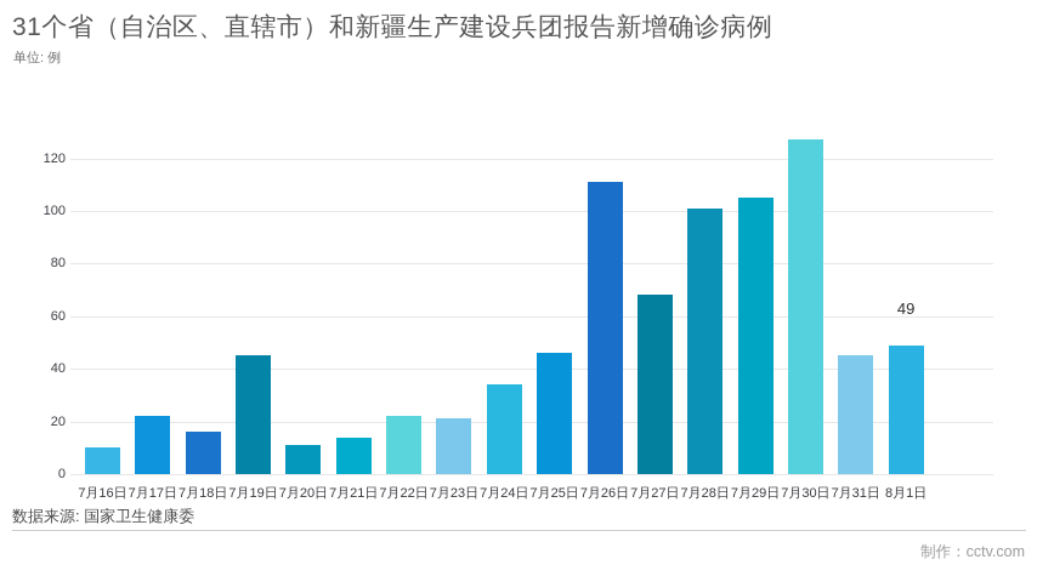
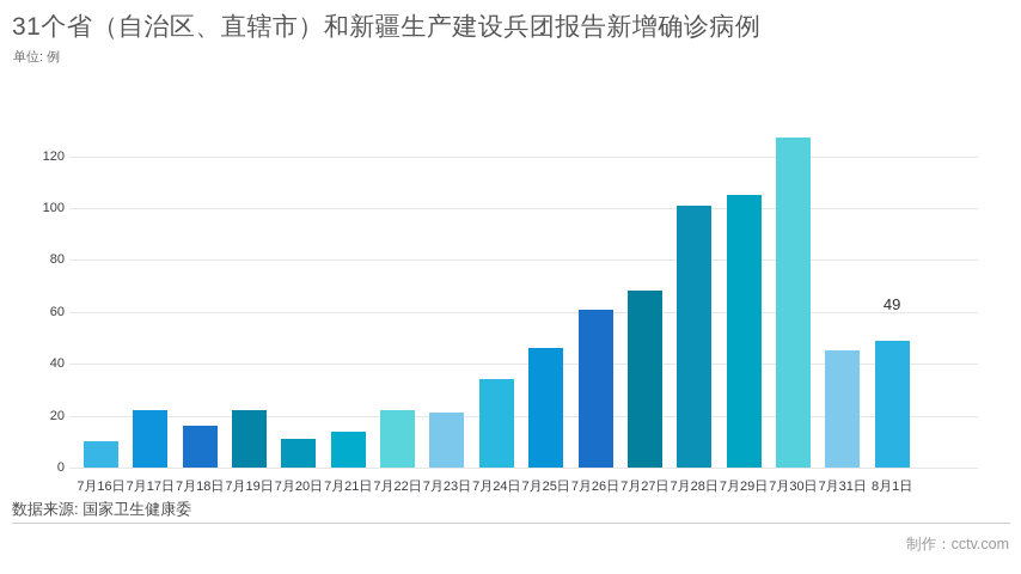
7月19日: 45 -> 22
7月26日: 111 -> 61
